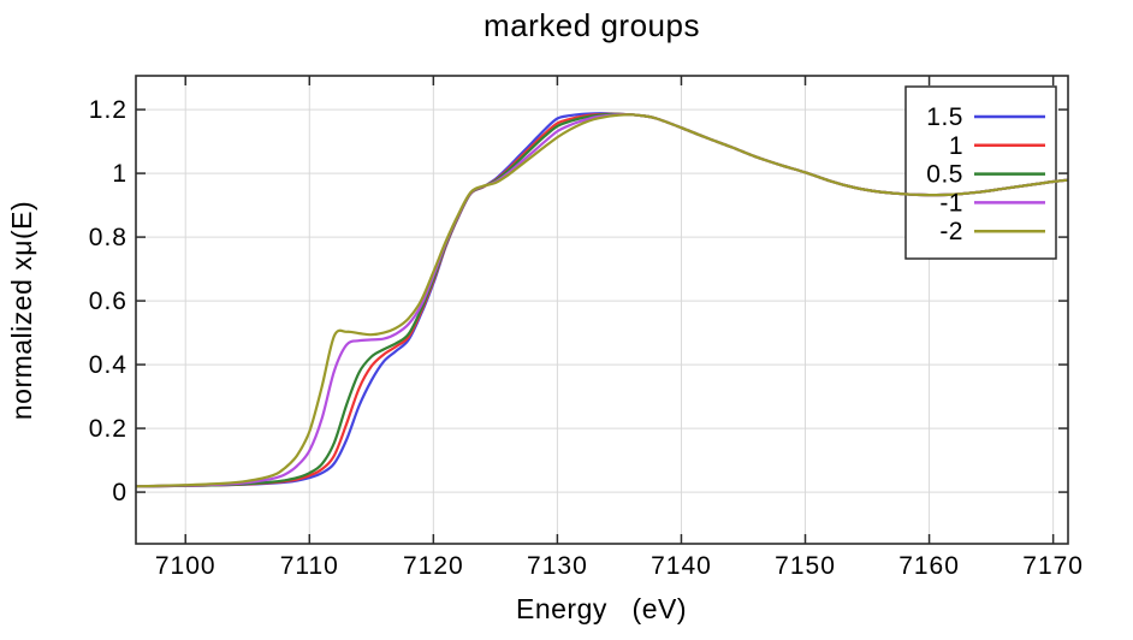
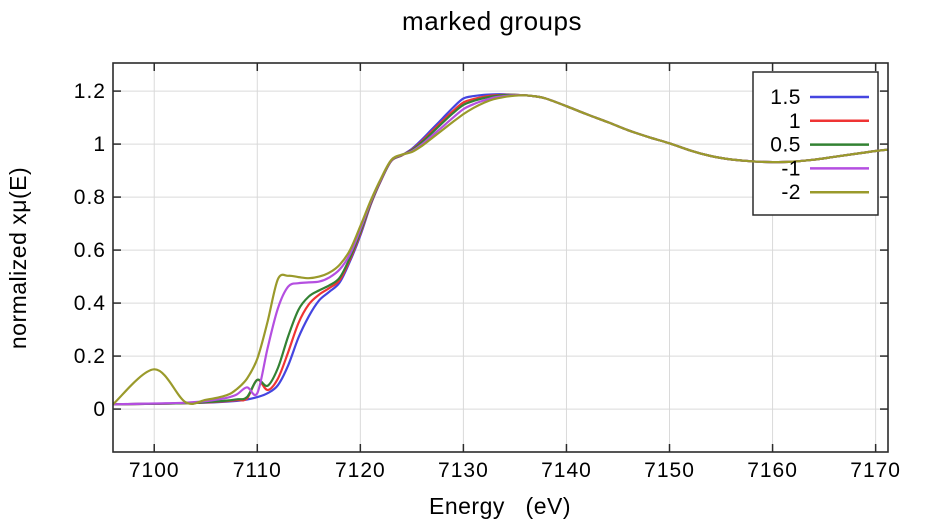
-2/7100: 0.02 -> 0.15
1/7110: 0.05 -> 0.11
0.5/7110: 0.06 -> 0.11
-1/7110: 0.13 -> 0.06
